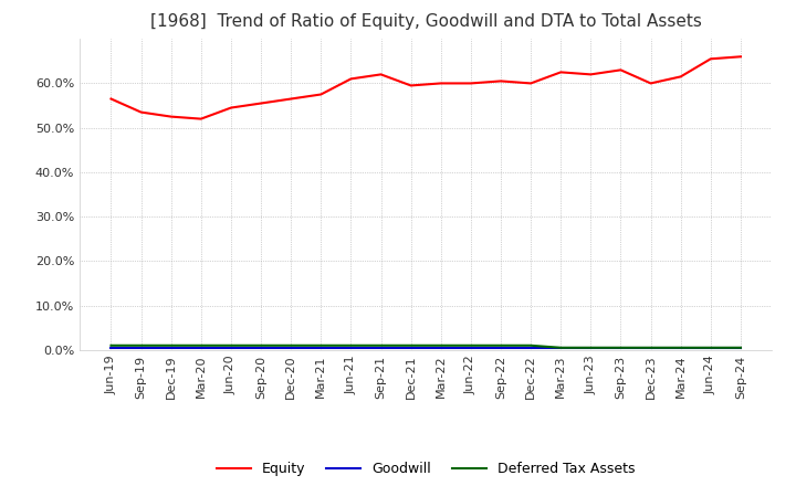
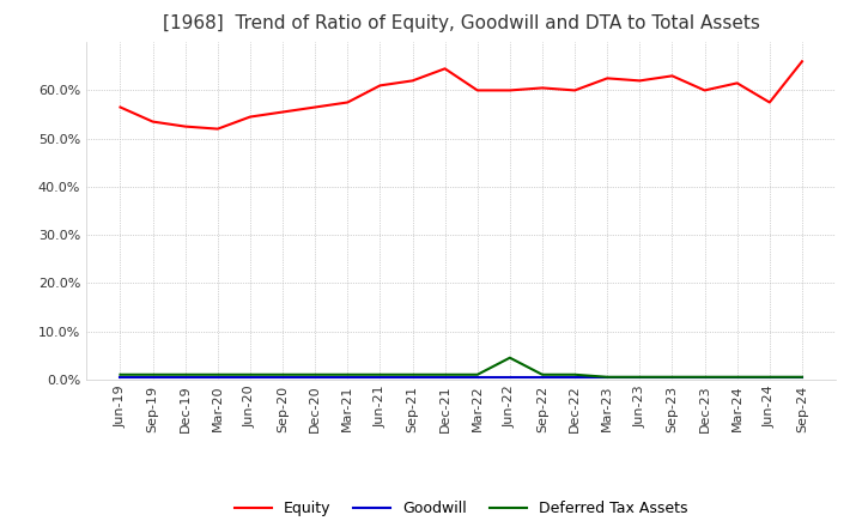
Equity/Dec-21: 59.5% -> 64.5%
Deferred Tax Assets/Jun-22: 1.0% -> 4.5%
Equity/Jun-24: 65.5% -> 57.5%
